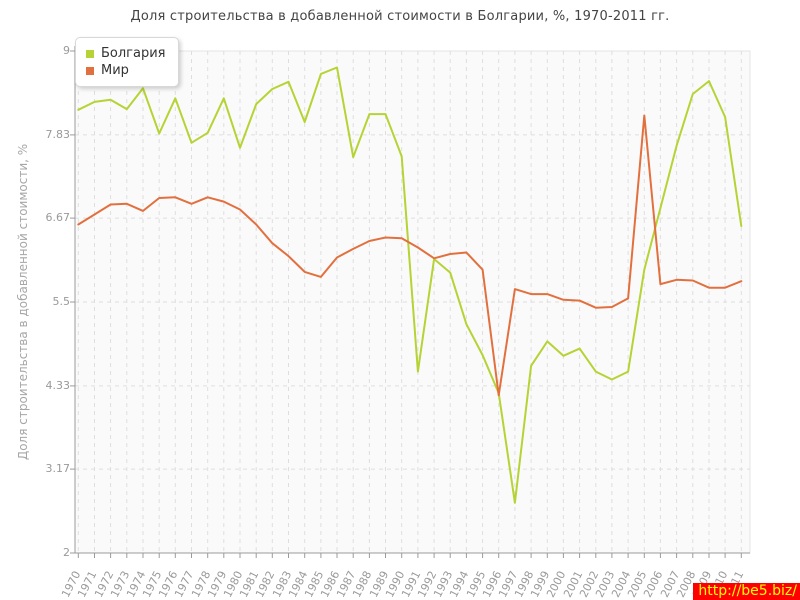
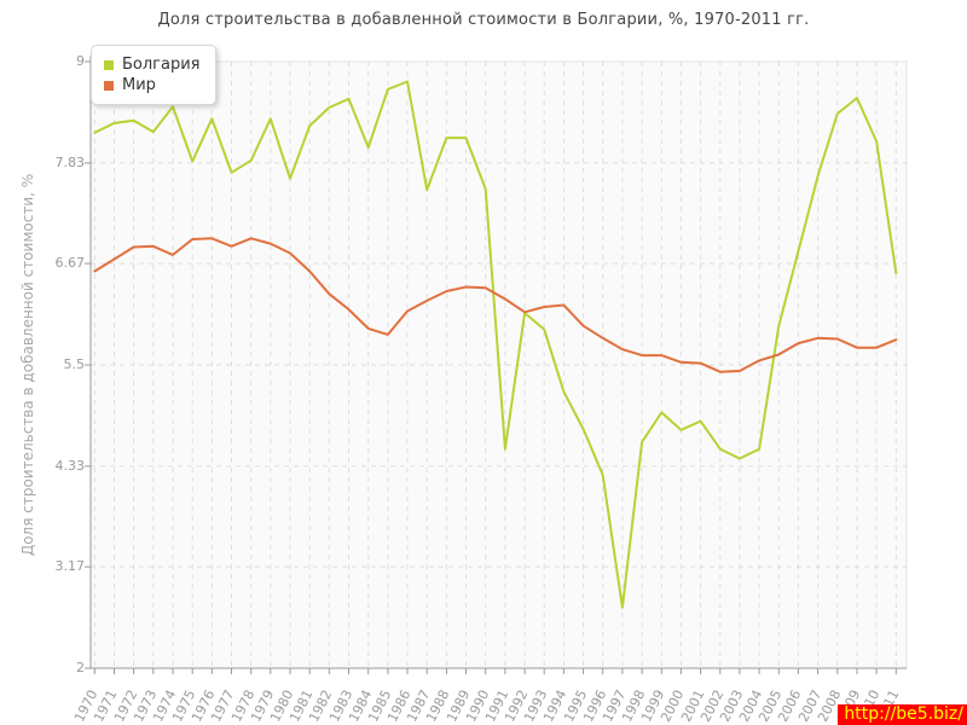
Мир/1996: 4.2 -> 5.8
Мир/2005: 8.1 -> 5.6
